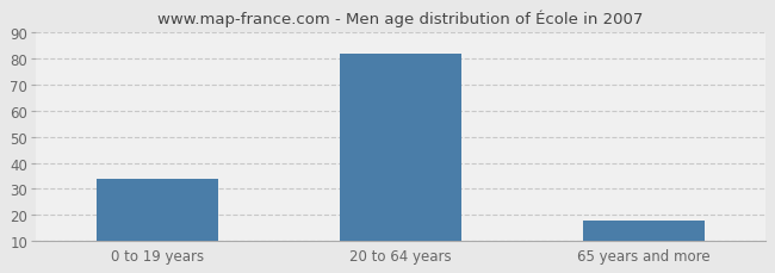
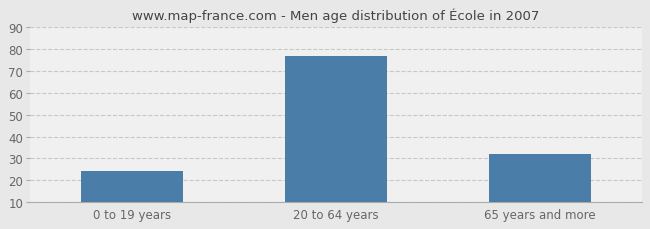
0 to 19 years: 34 -> 24
20 to 64 years: 82 -> 77
65 years and more: 18 -> 32
